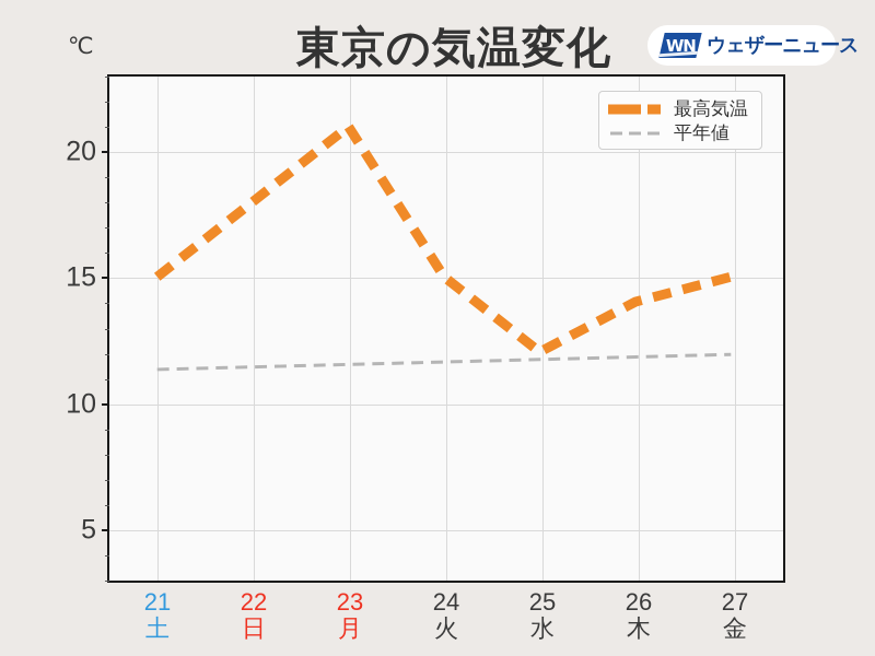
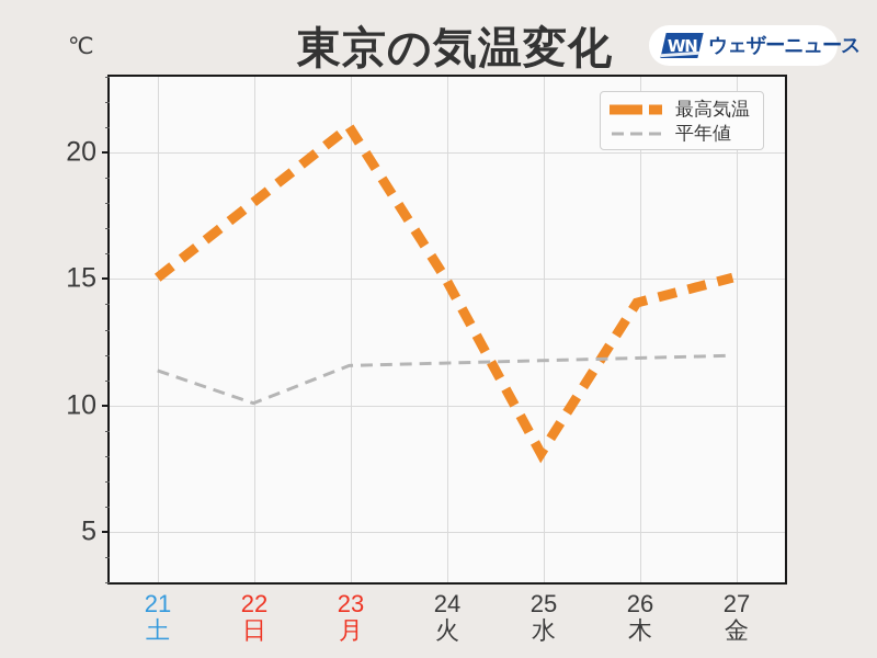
平年値/22: 11.4 -> 10.0
最高気温/25: 12 -> 8
